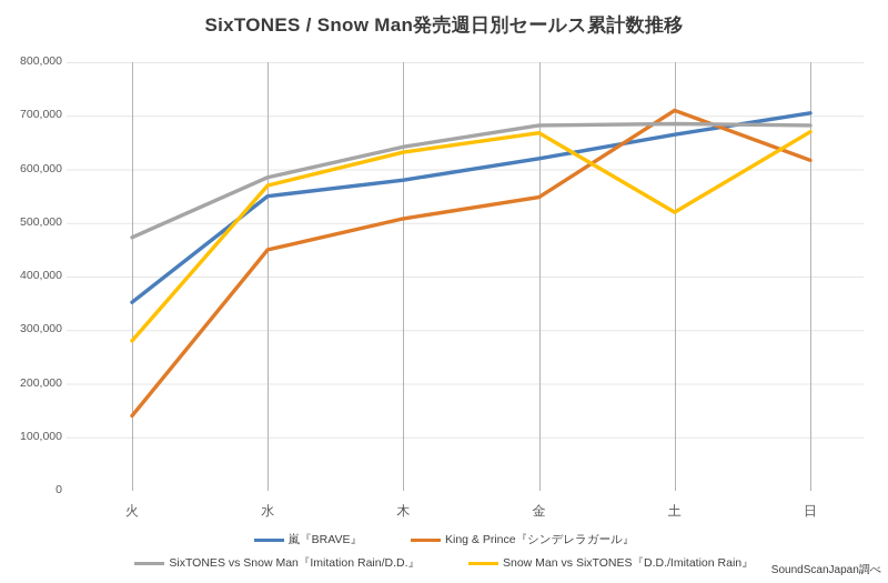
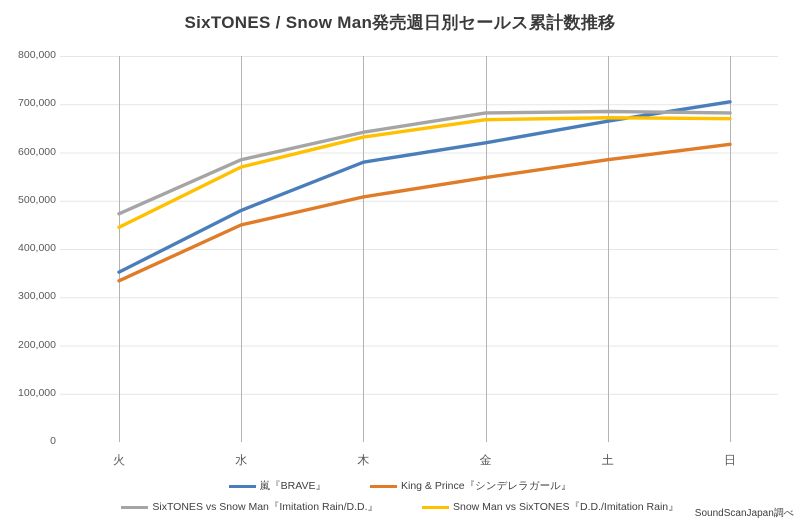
King & Prince『シンデレラガール』/火: 140000 -> 330000
Snow Man vs SixTONES『D.D./Imitation Rain』/火: 280000 -> 440000
嵐『BRAVE』/水: 550000 -> 480000
King & Prince『シンデレラガール』/土: 710000 -> 580000
Snow Man vs SixTONES『D.D./Imitation Rain』/土: 520000 -> 670000
